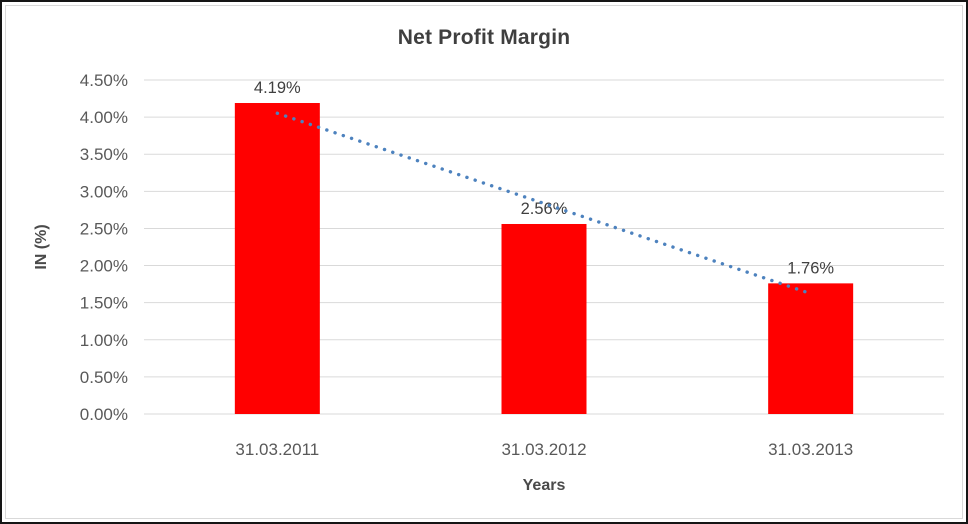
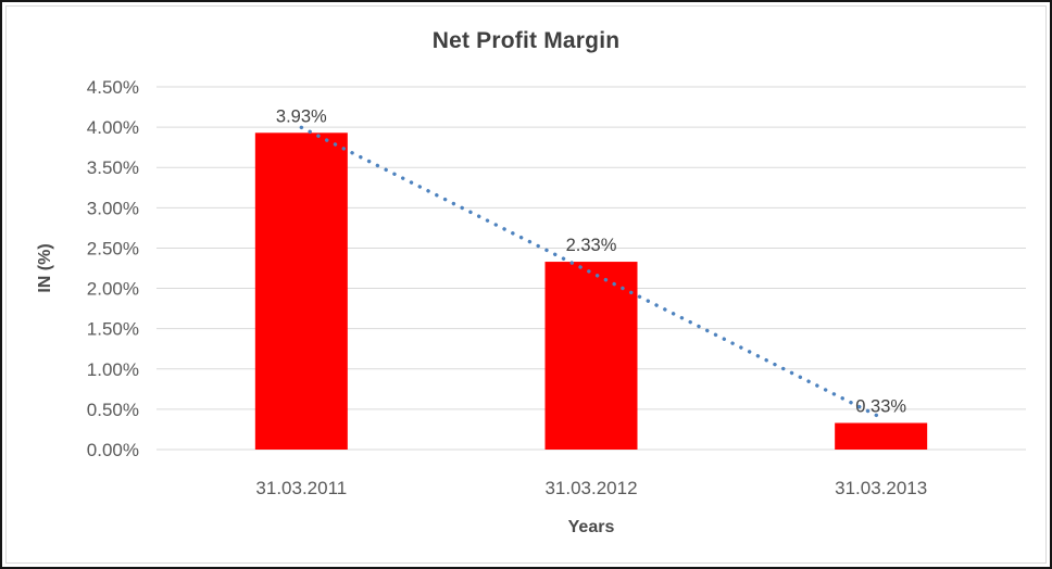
31.03.2011: 4.19% -> 3.93%
31.03.2012: 2.56% -> 2.33%
31.03.2013: 1.76% -> 0.33%
